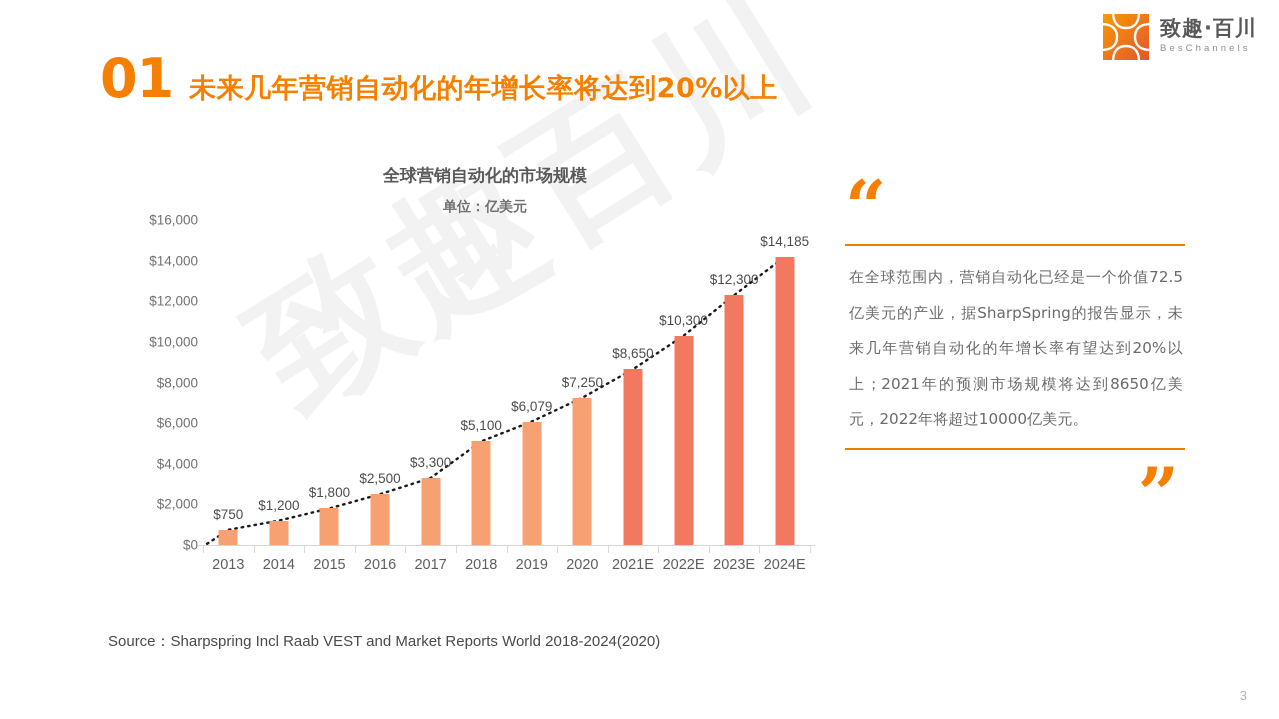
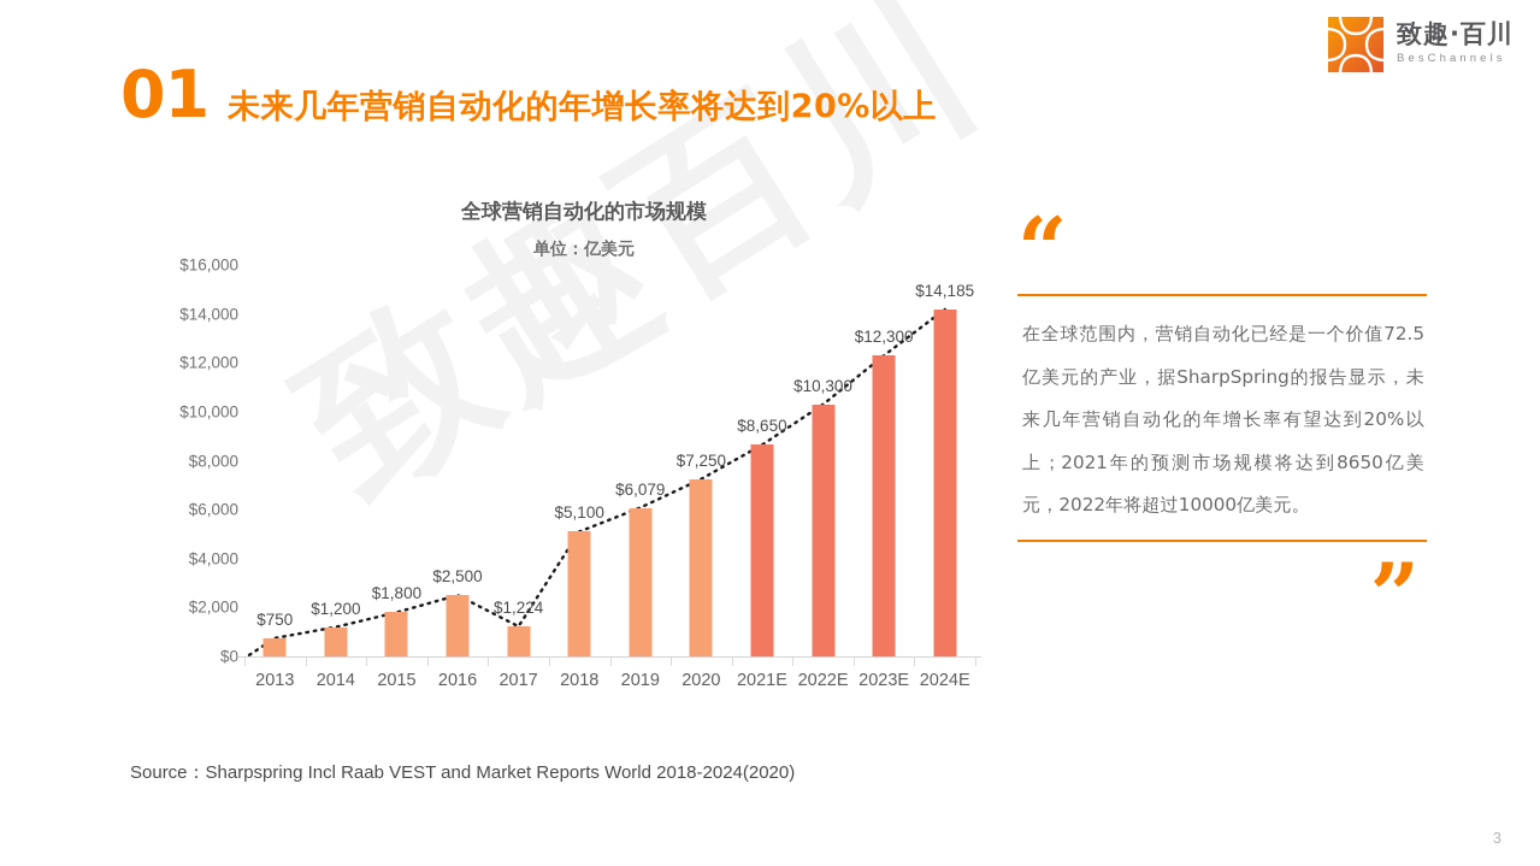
2017: $3,300 -> $1,224
